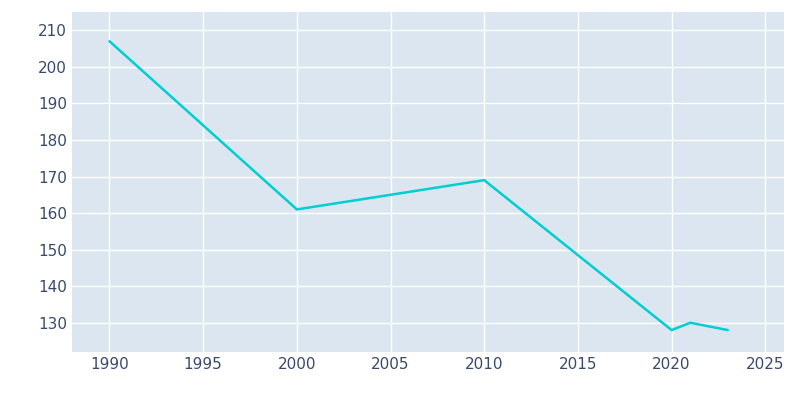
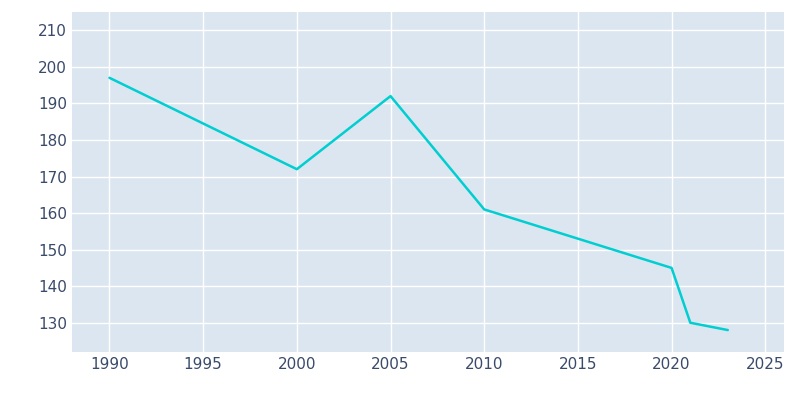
1990: 207 -> 197
2000: 161 -> 172
2005: 165 -> 192
2010: 169 -> 161
2020: 128 -> 145
